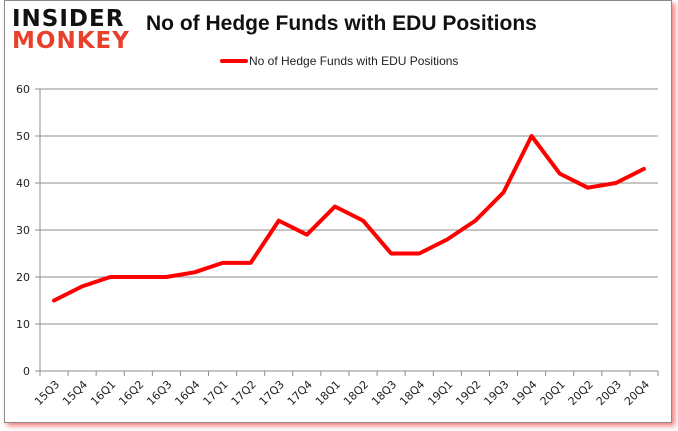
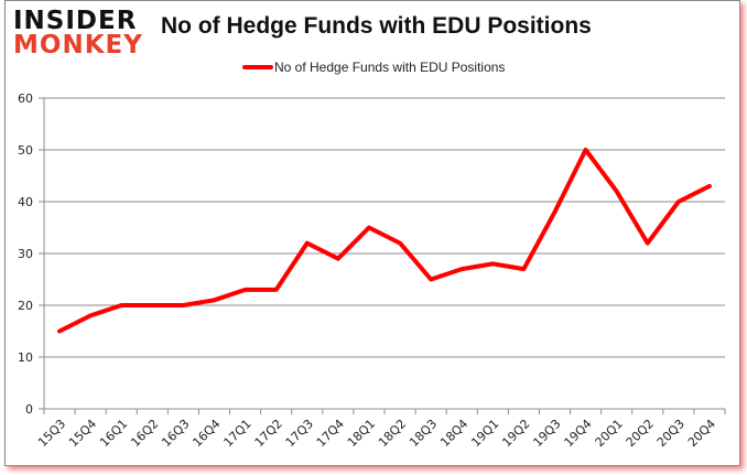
18Q4: 25 -> 27
19Q2: 32 -> 27
20Q2: 39 -> 32
